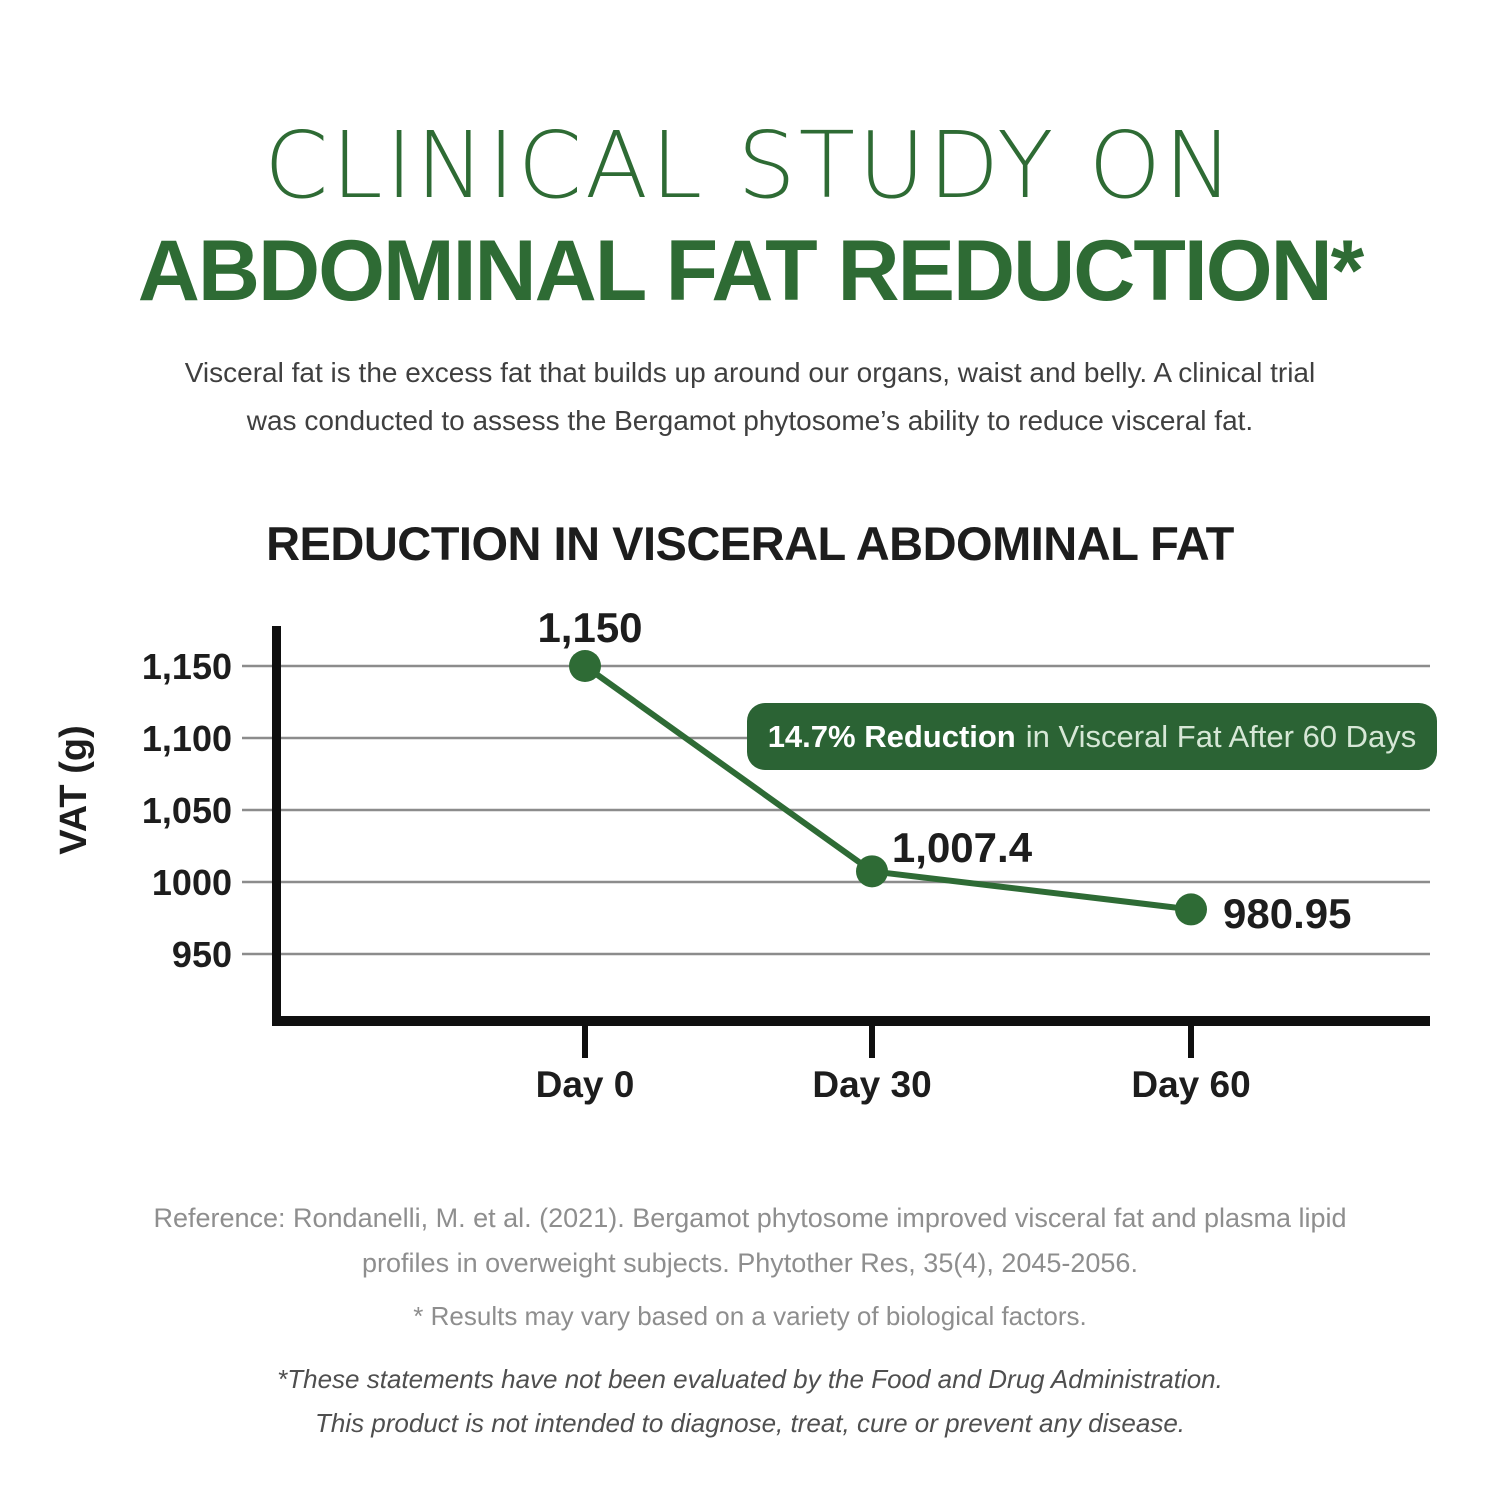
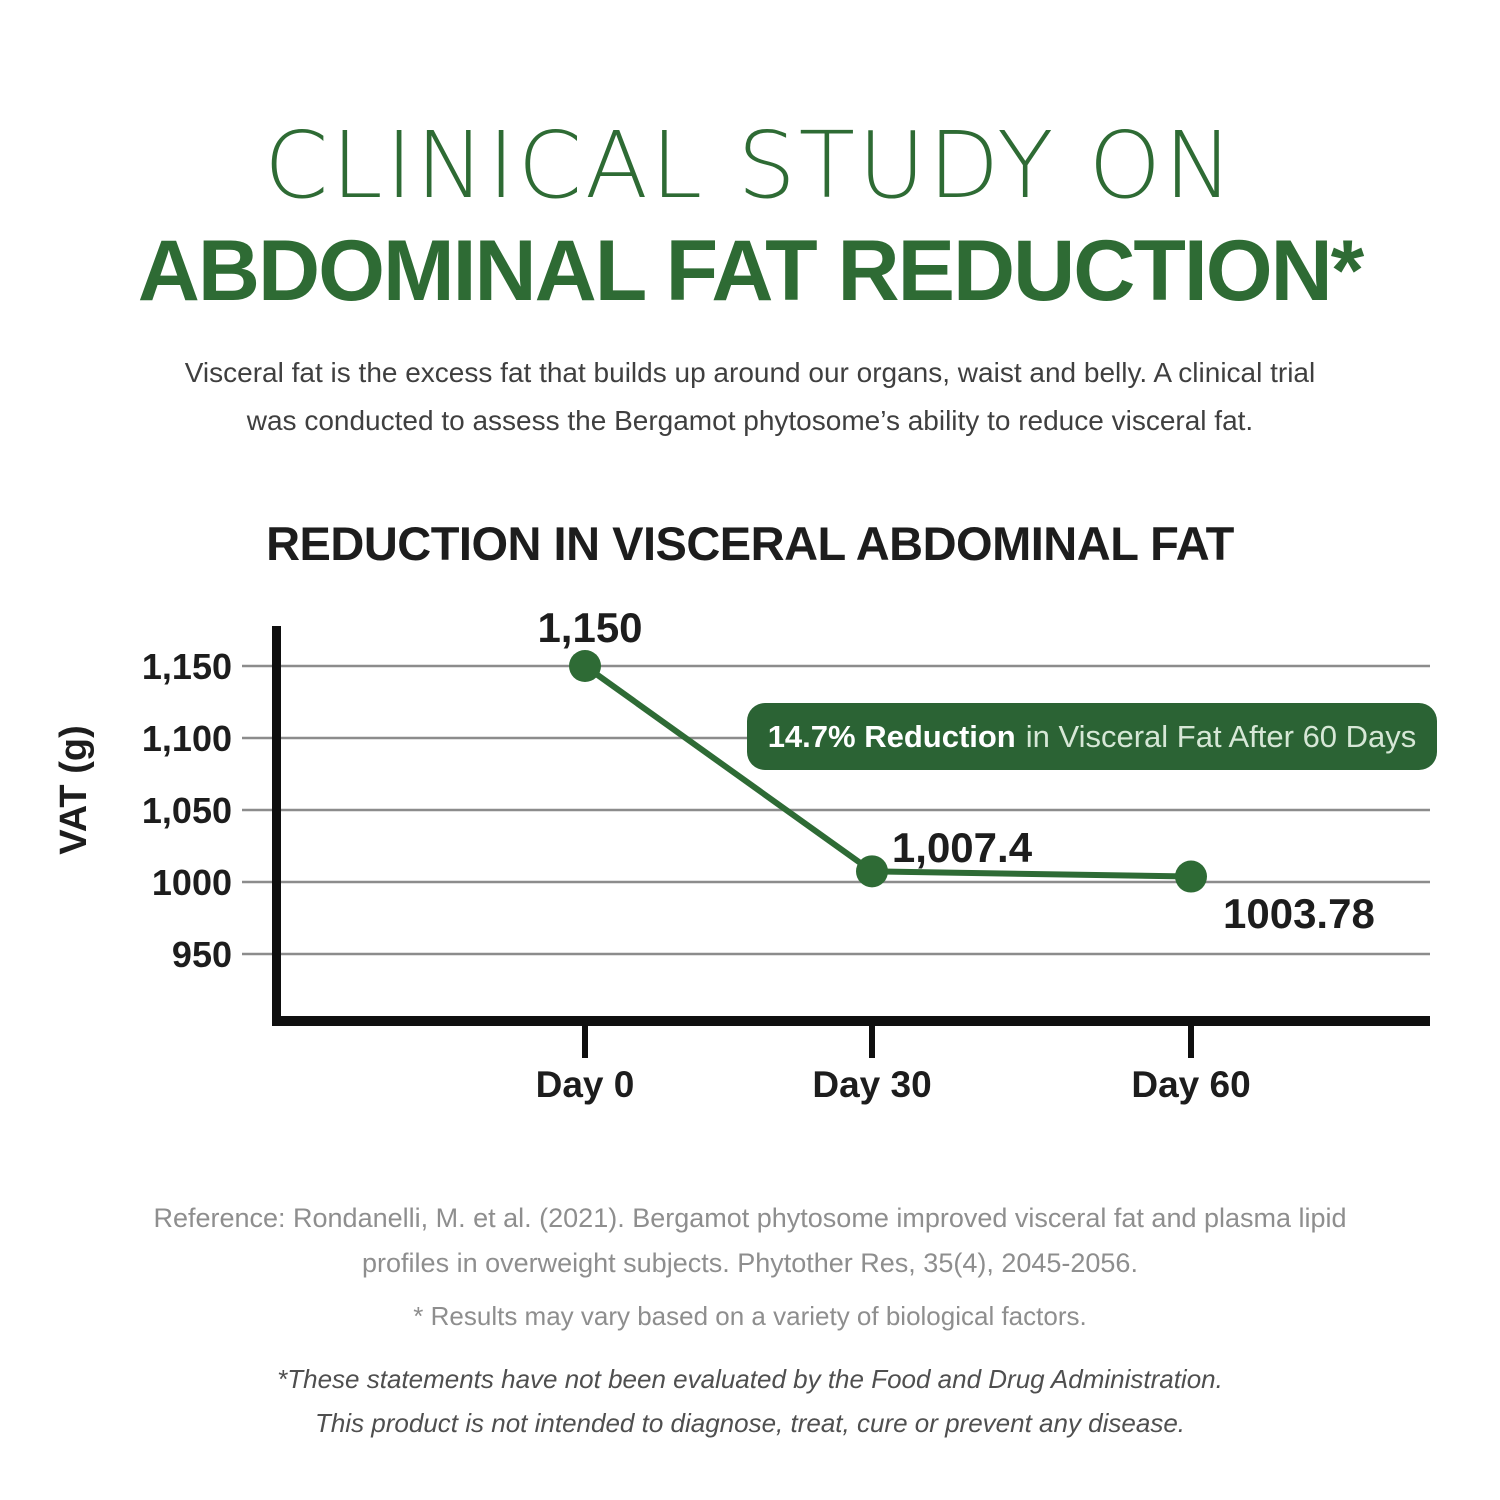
Day 60: 980.95 -> 1003.78
